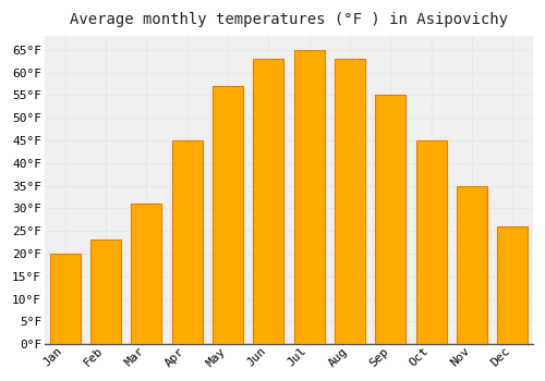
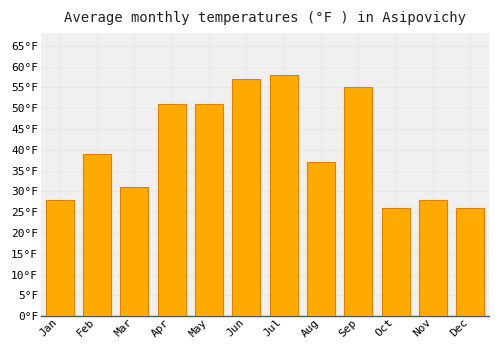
Jan: 20°F -> 28°F
Feb: 23°F -> 39°F
Apr: 45°F -> 51°F
May: 57°F -> 51°F
Jun: 63°F -> 57°F
Jul: 65°F -> 58°F
Aug: 63°F -> 37°F
Oct: 45°F -> 26°F
Nov: 35°F -> 28°F
